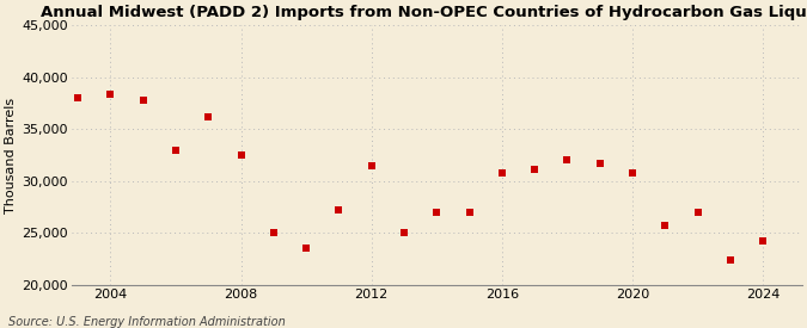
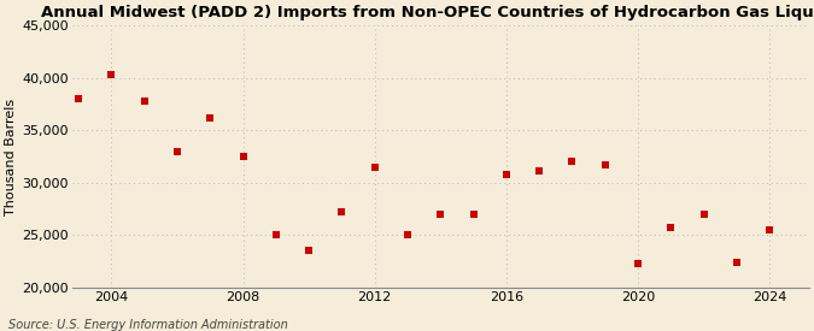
2004: 38,400 -> 40,300
2020: 30,800 -> 22,300
2024: 24,200 -> 25,500
